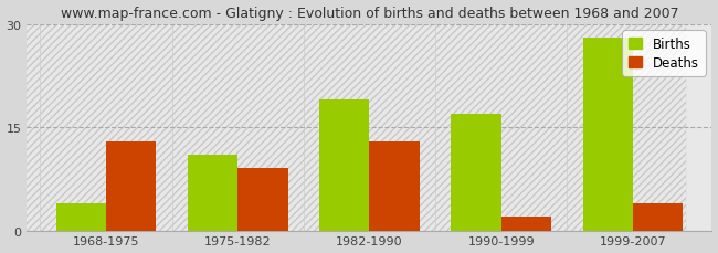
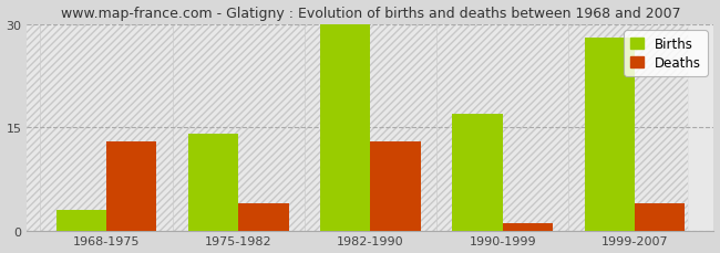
Births/1968-1975: 4 -> 3
Births/1975-1982: 11 -> 14
Deaths/1975-1982: 9 -> 4
Births/1982-1990: 19 -> 30
Deaths/1990-1999: 2 -> 1
